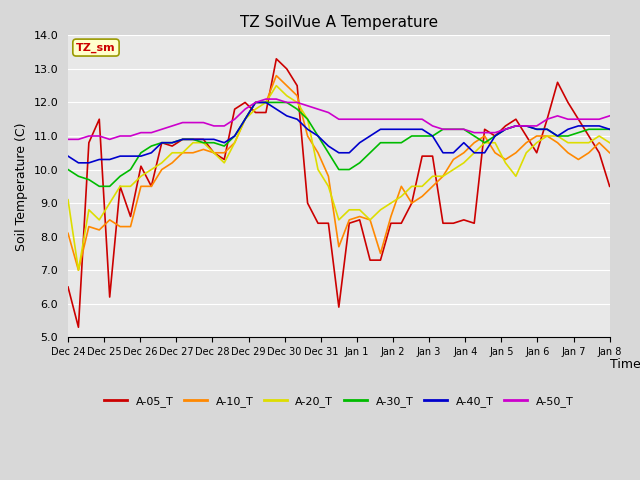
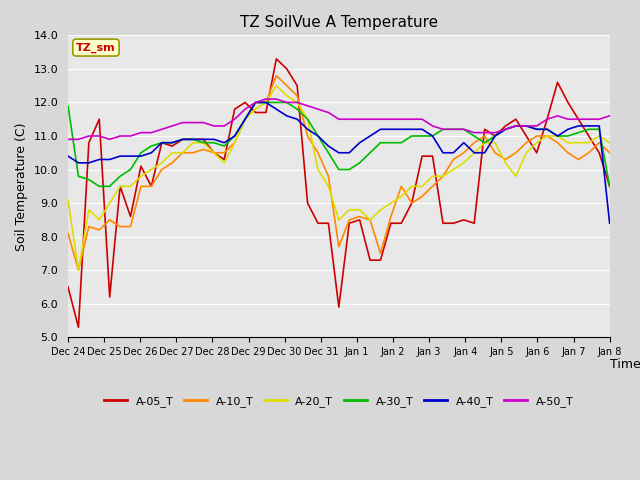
A-30_T/Dec 24: 10.0 -> 11.9
A-30_T/Jan 8: 11.2 -> 9.5
A-40_T/Jan 8: 11.2 -> 8.4
